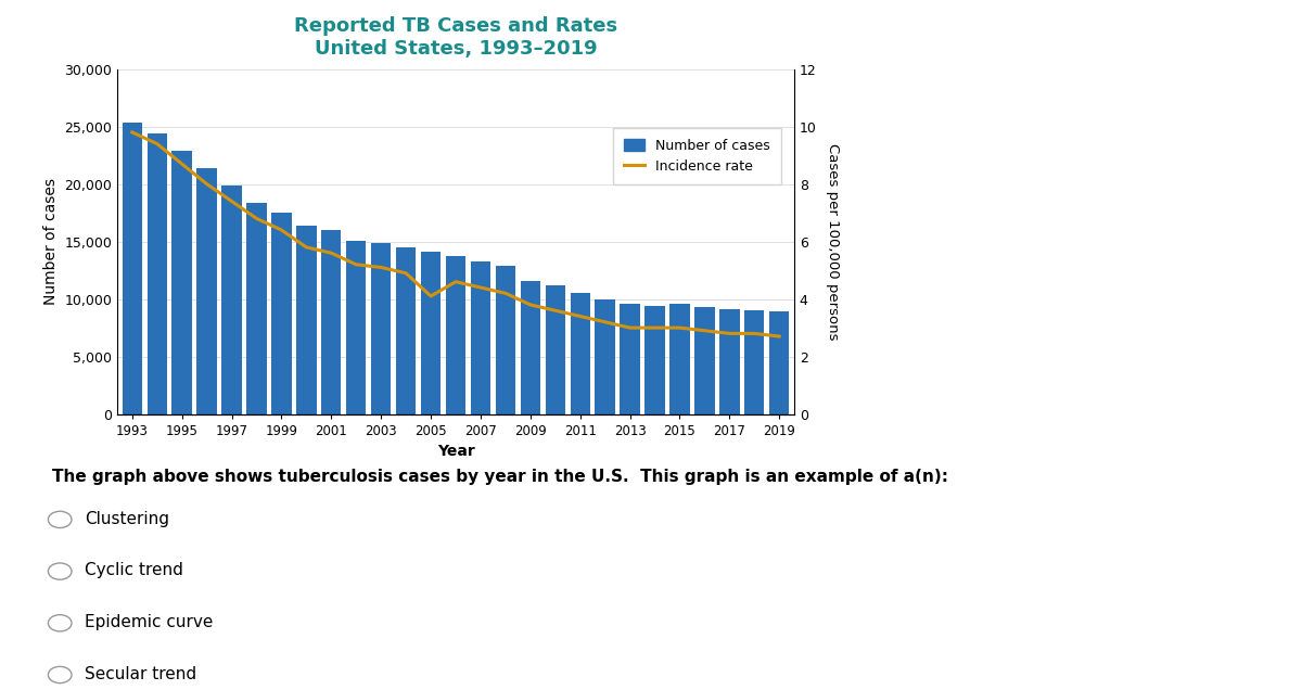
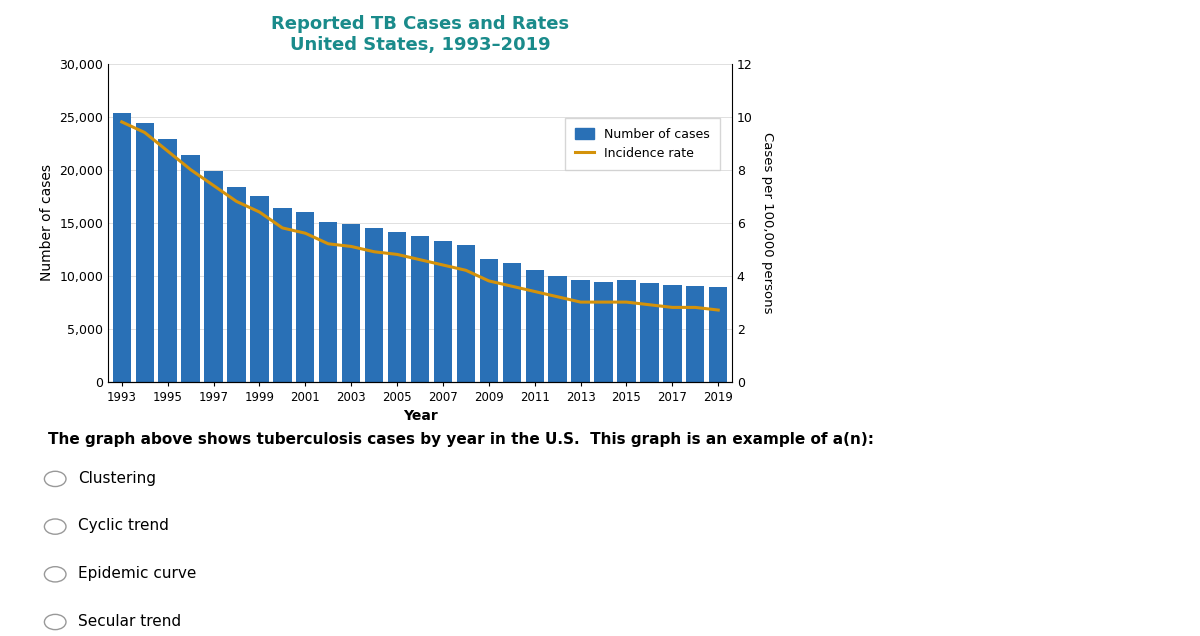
Incidence rate/2005: 4.1 -> 4.8
